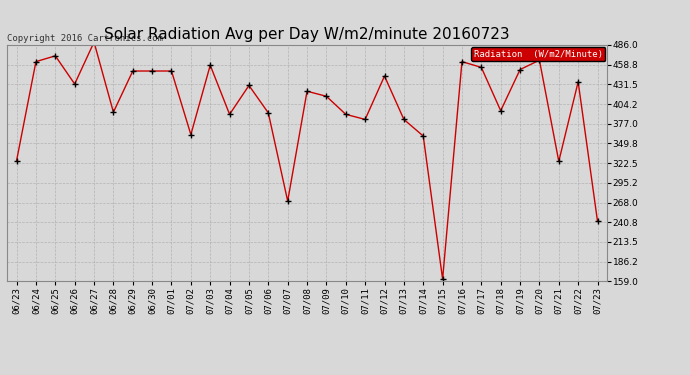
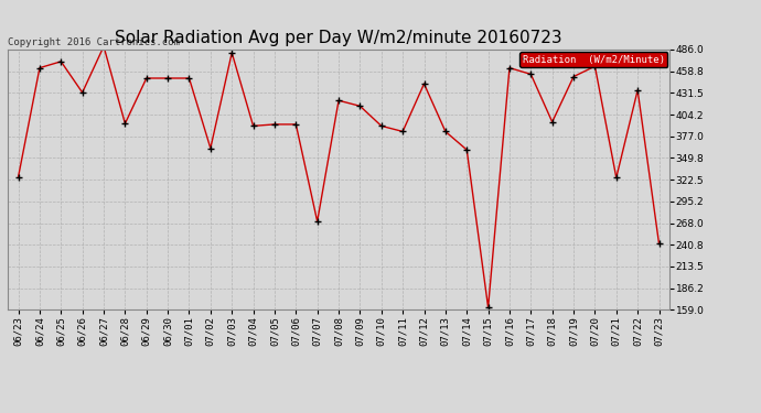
07/03: 458 -> 482
07/05: 430 -> 392
